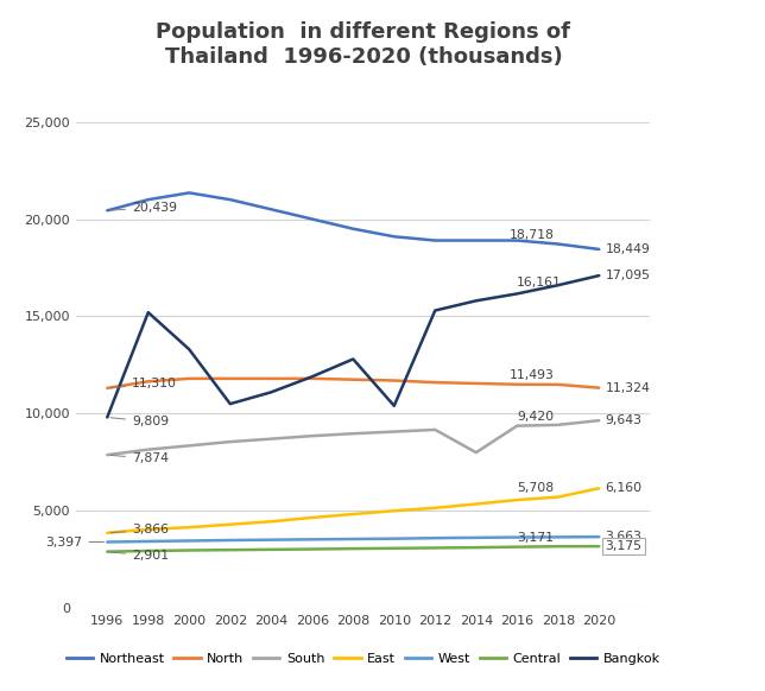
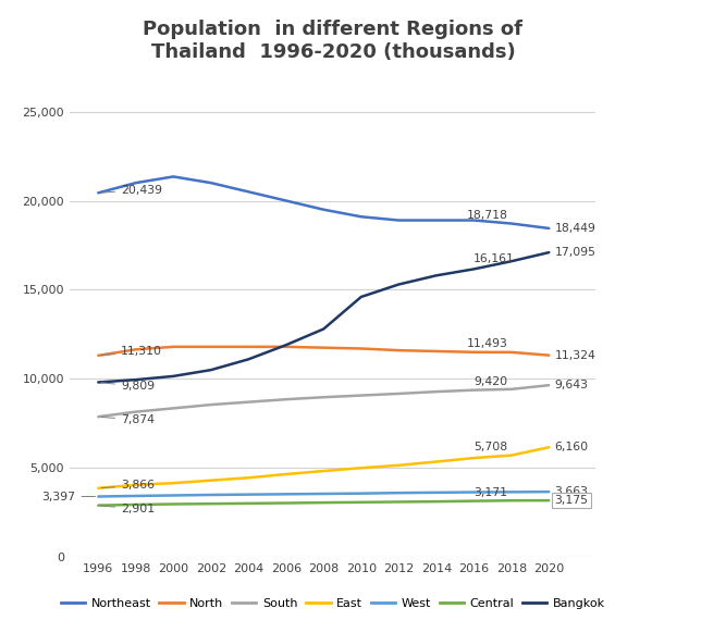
Bangkok/1998: 15,200 -> 10,000
Bangkok/2000: 13,300 -> 10,200
Bangkok/2010: 10,400 -> 14,600
South/2014: 8,000 -> 9,300
